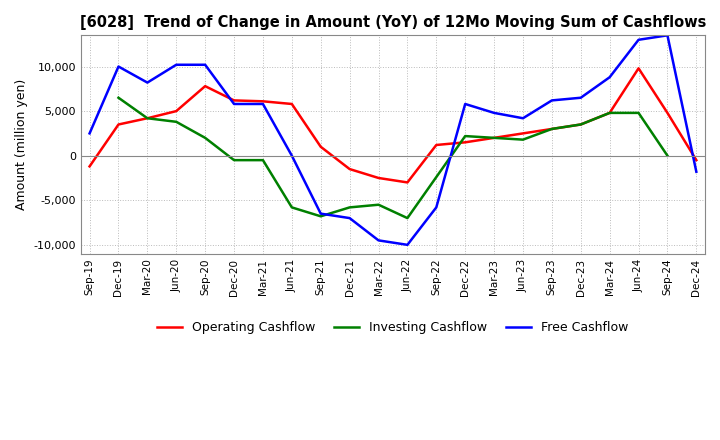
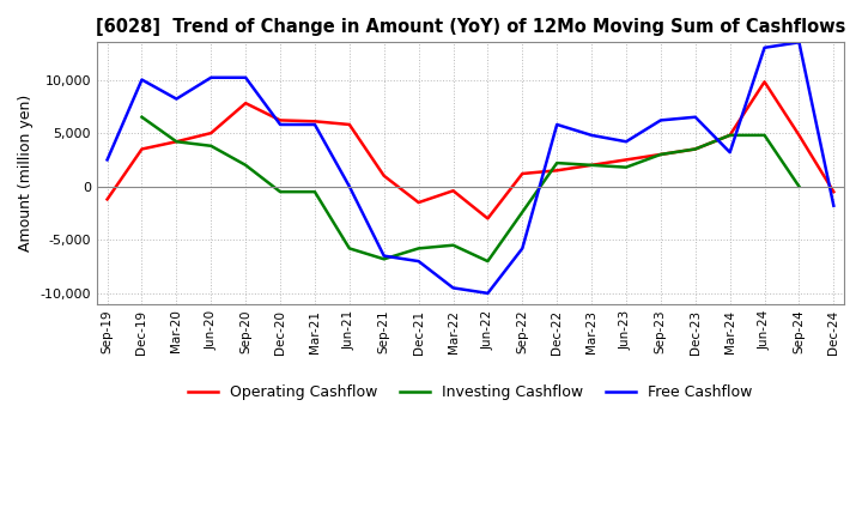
Operating Cashflow/Mar-22: -2,500 -> -400
Free Cashflow/Mar-24: 8,800 -> 3,200
